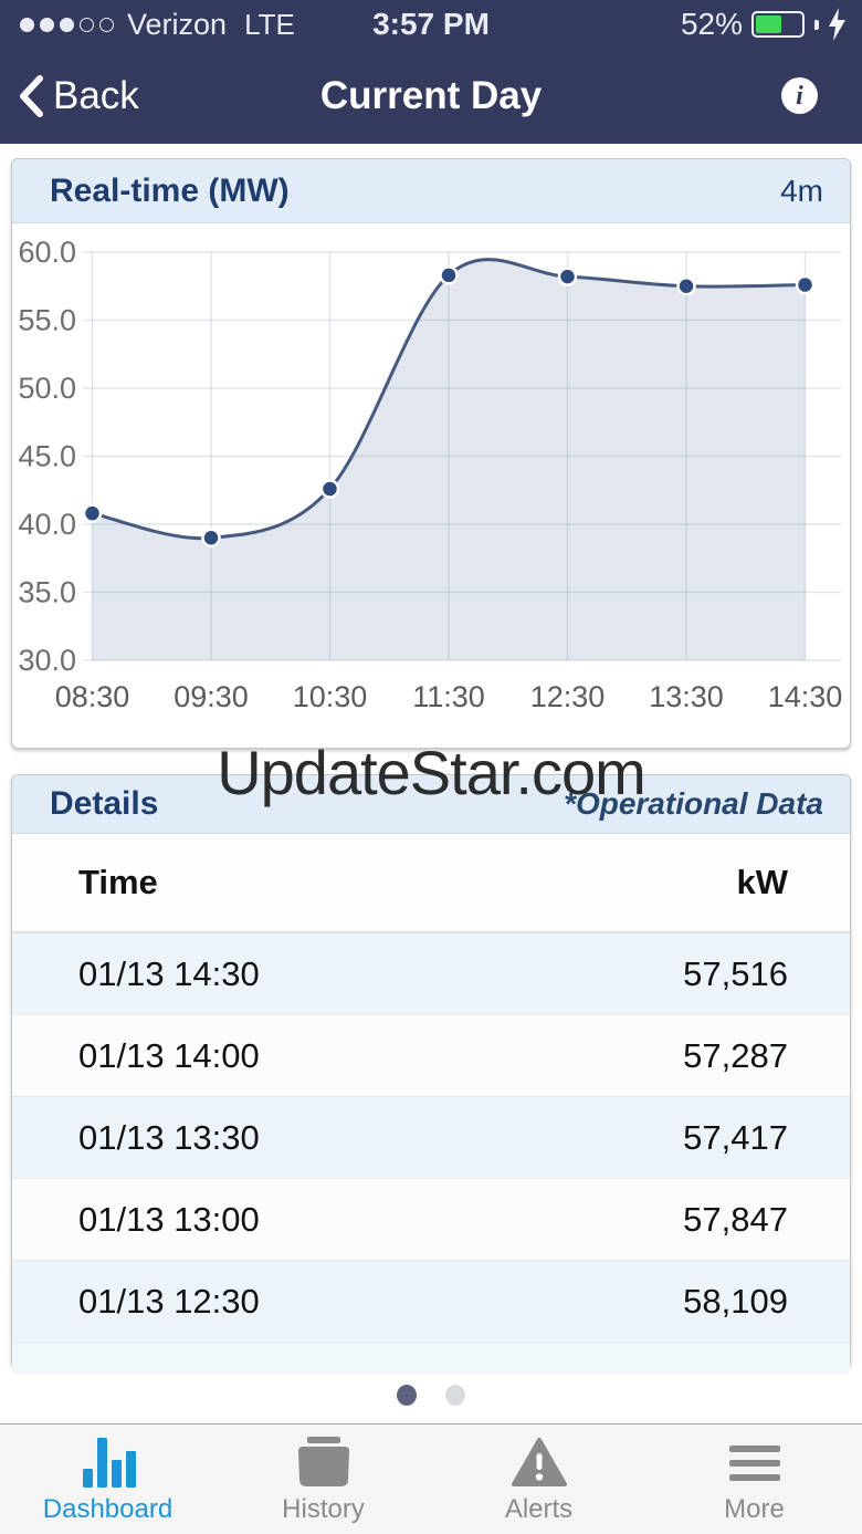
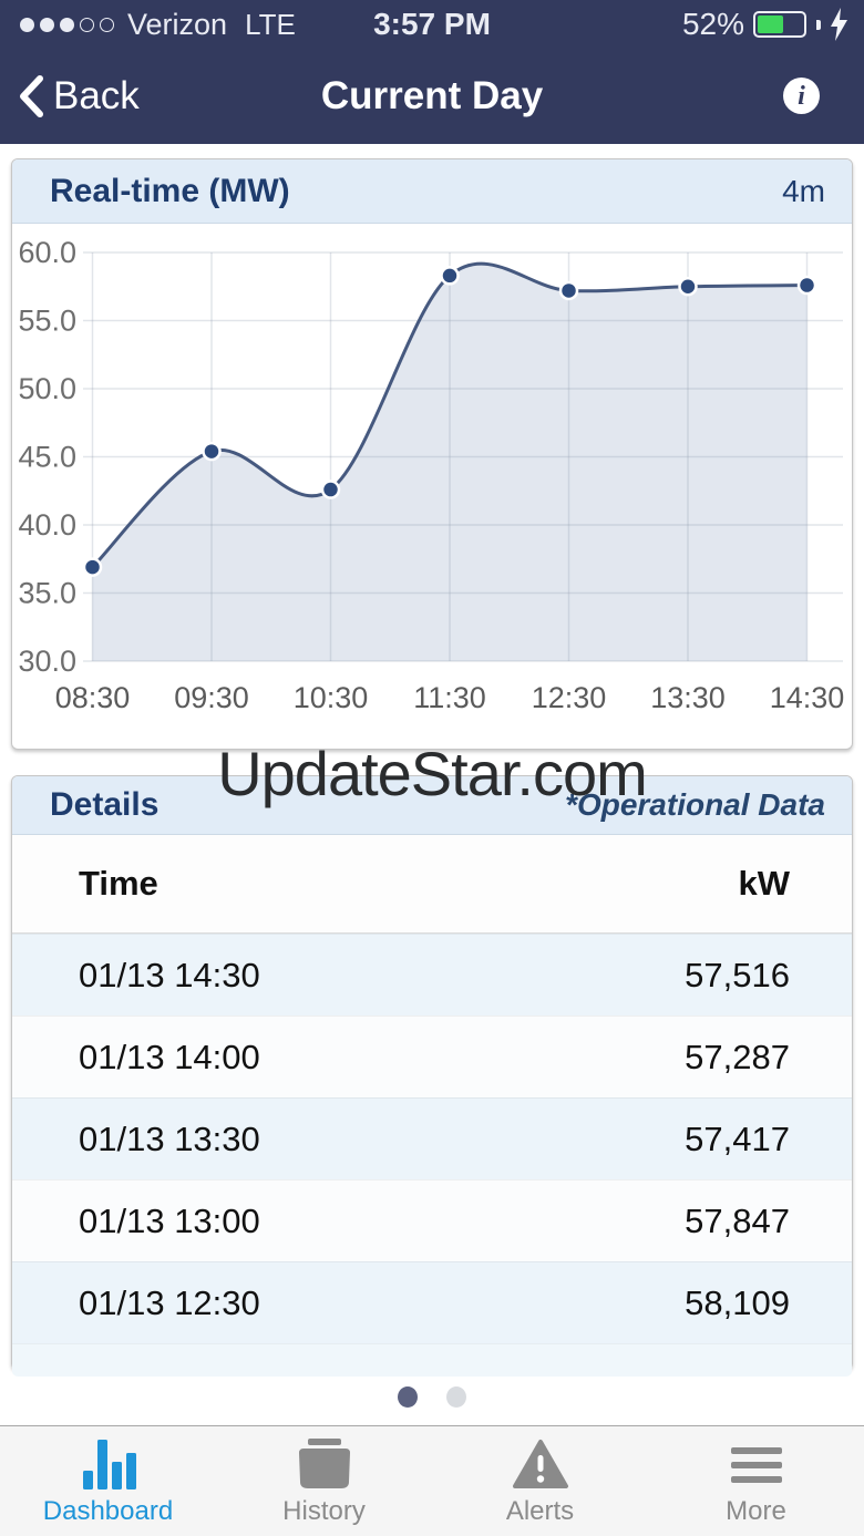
08:30: 40.8 -> 36.9
09:30: 39.0 -> 45.4
12:30: 58.2 -> 57.2
